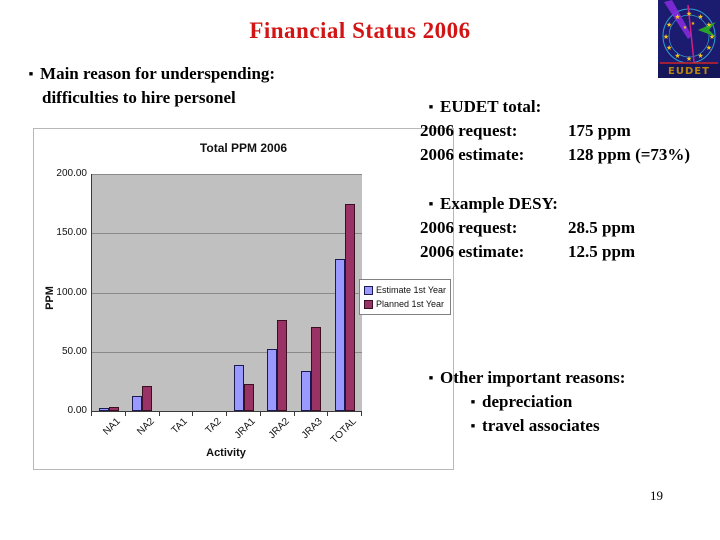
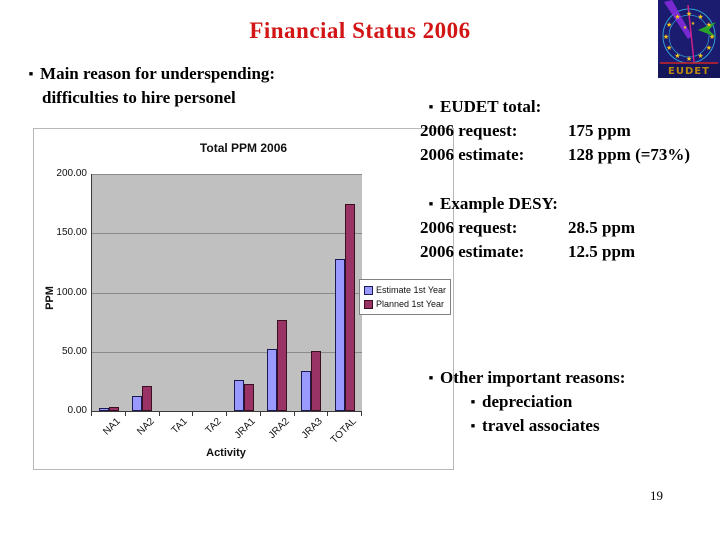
Estimate 1st Year/JRA1: 39 -> 26
Planned 1st Year/JRA3: 71 -> 51
